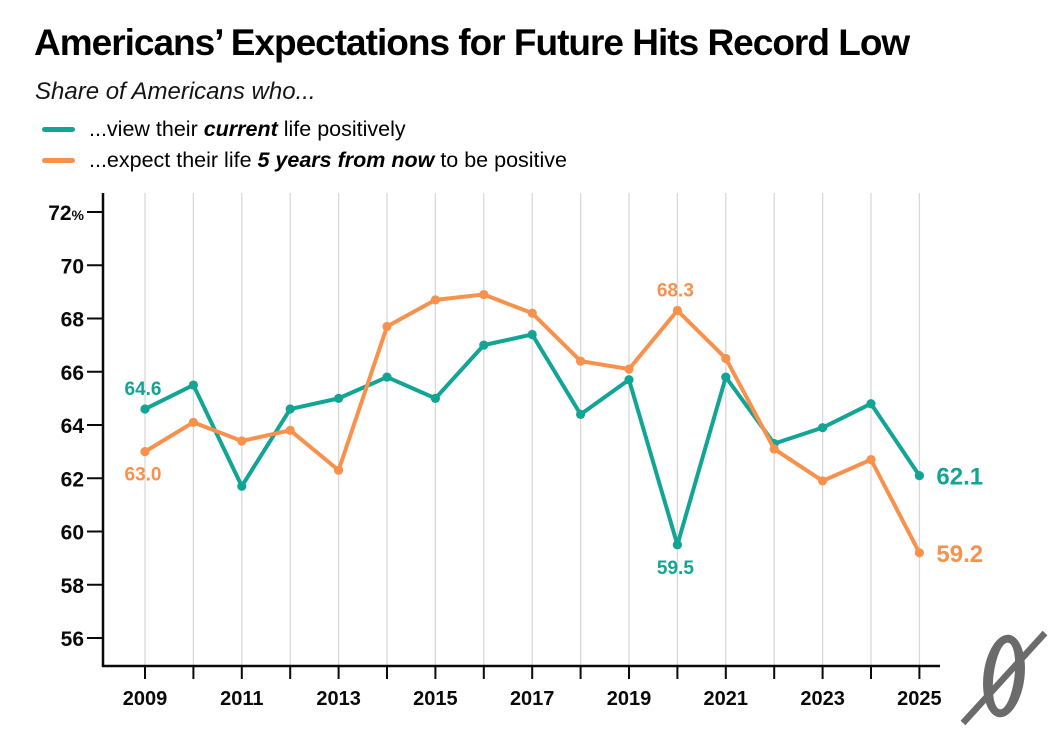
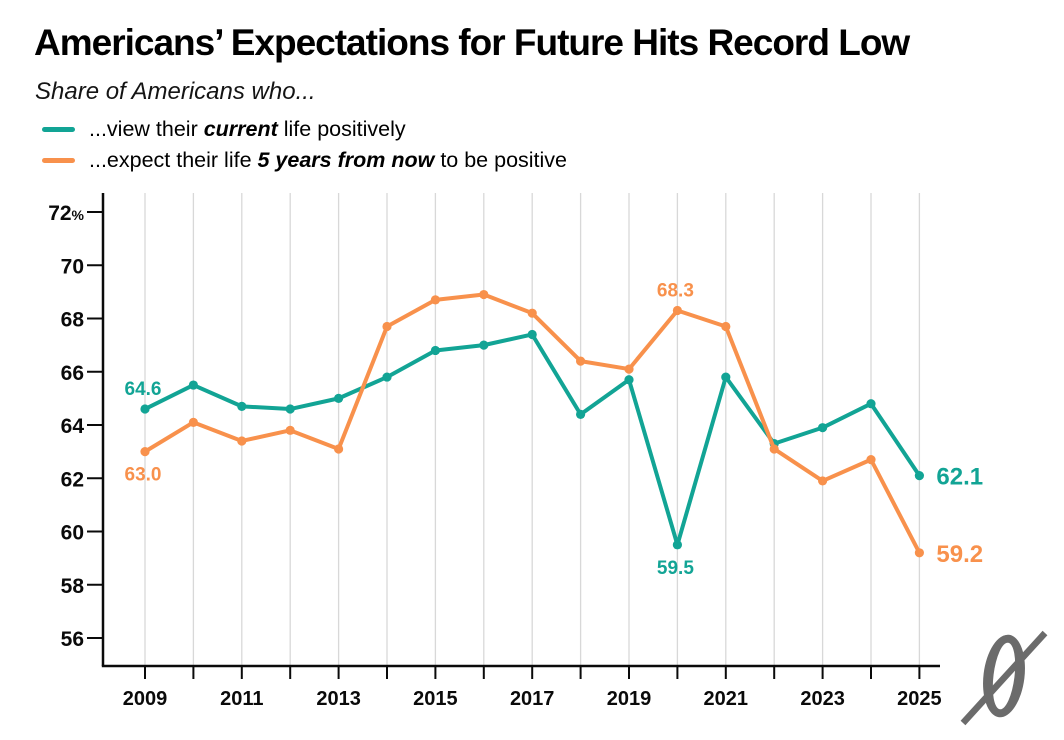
...view their current life positively/2011: 61.7 -> 64.7
...expect their life 5 years from now to be positive/2013: 62.3 -> 63.1
...view their current life positively/2015: 65.0 -> 66.8
...expect their life 5 years from now to be positive/2021: 66.5 -> 67.7
